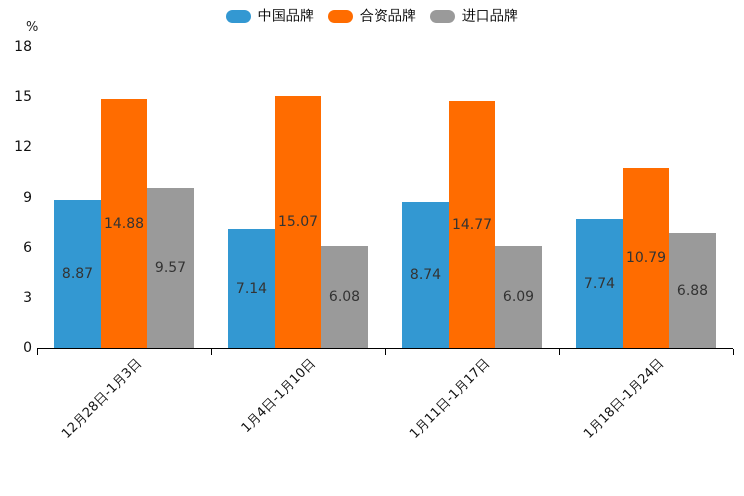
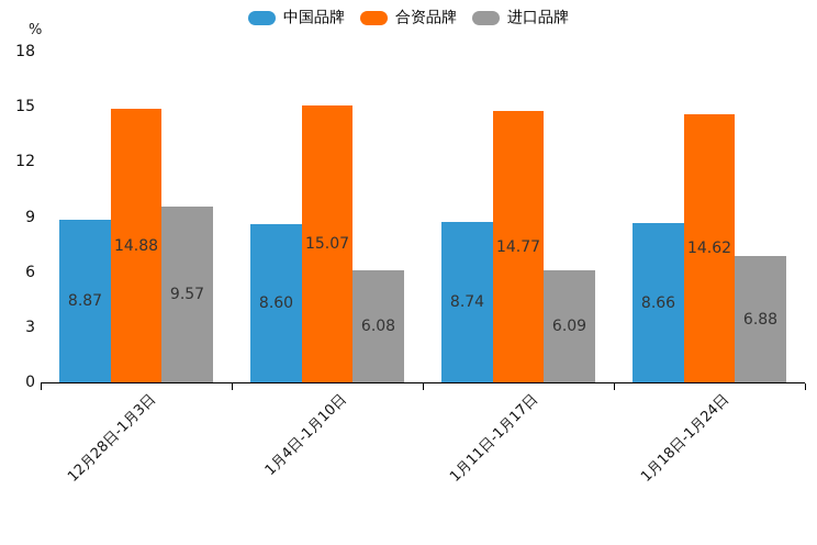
中国品牌/1月4日-1月10日: 7.14 -> 8.60
中国品牌/1月18日-1月24日: 7.74 -> 8.66
合资品牌/1月18日-1月24日: 10.79 -> 14.62
